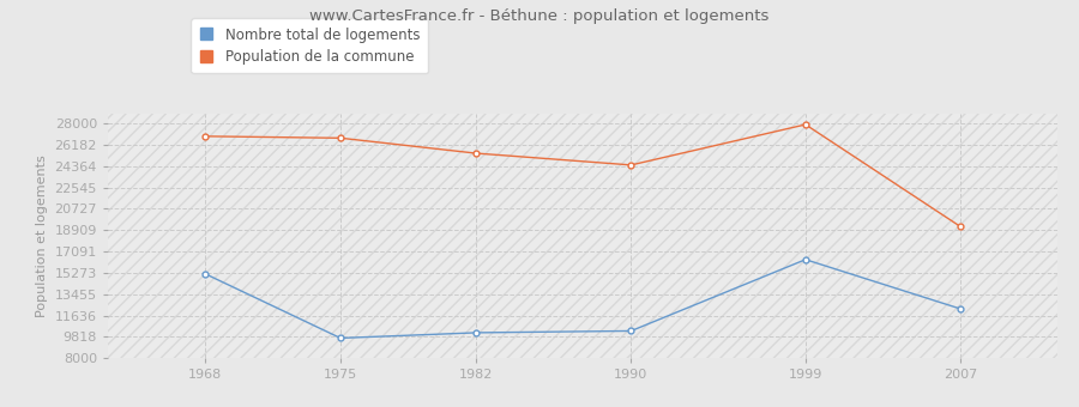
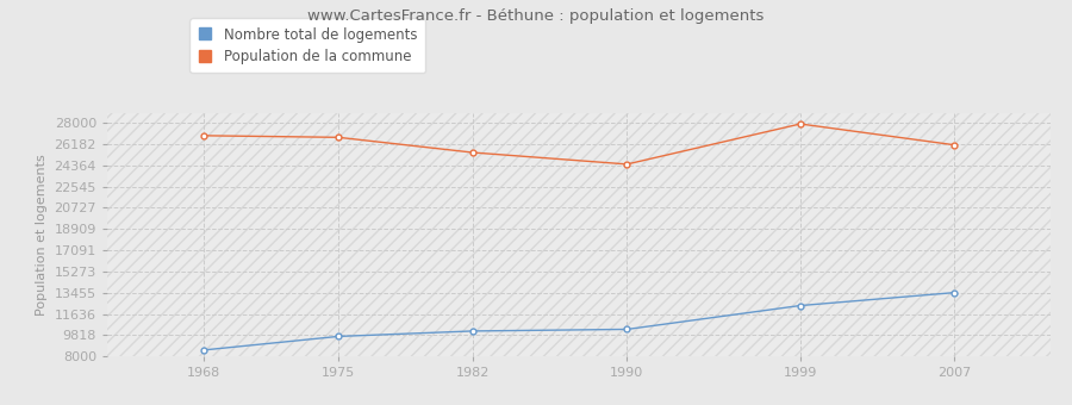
Nombre total de logements/1968: 15200 -> 8500
Nombre total de logements/1999: 16400 -> 12400
Nombre total de logements/2007: 12200 -> 13500
Population de la commune/2007: 19200 -> 26100
